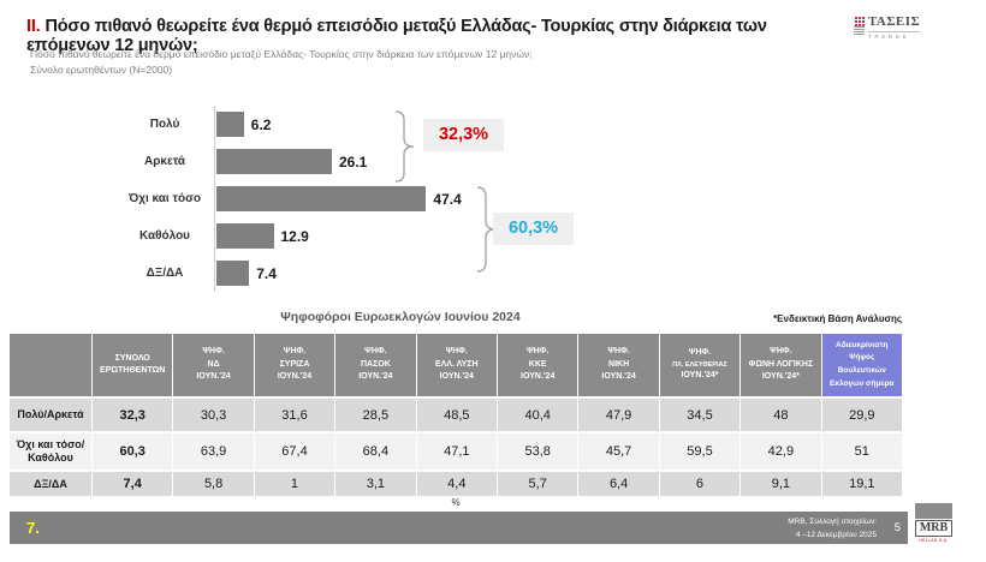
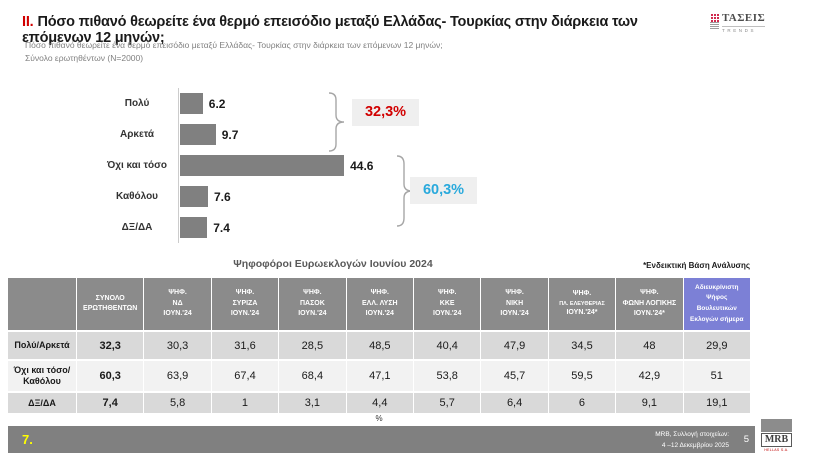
Αρκετά: 26.1 -> 9.7
Όχι και τόσο: 47.4 -> 44.6
Καθόλου: 12.9 -> 7.6
